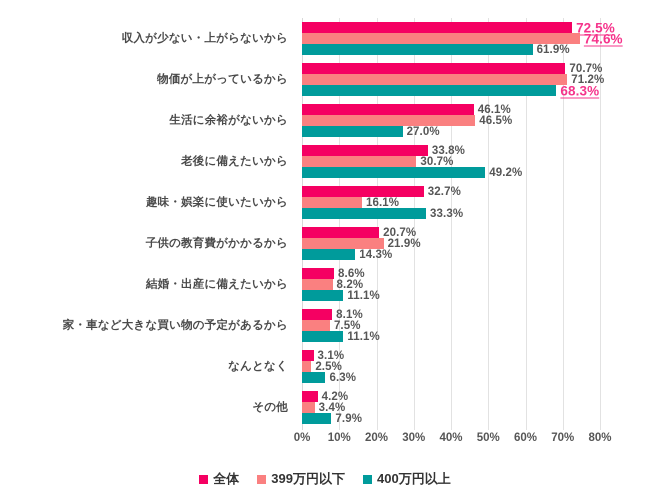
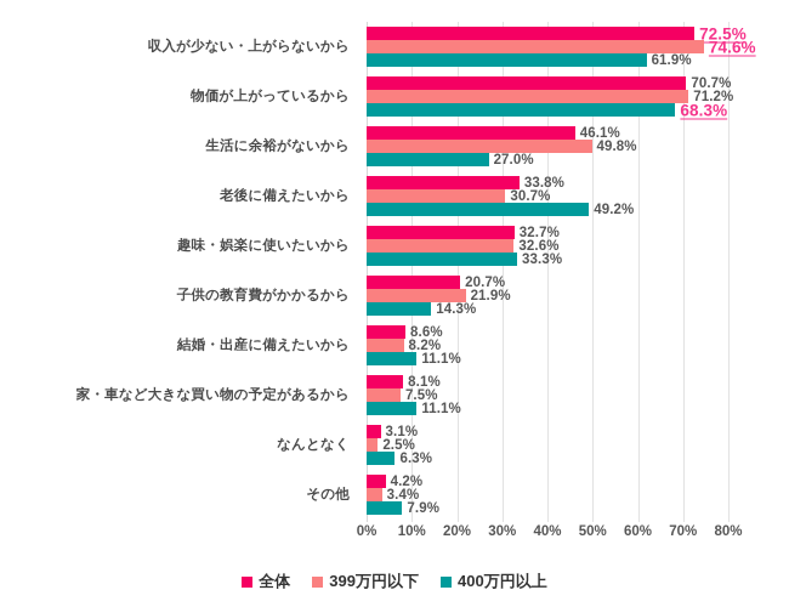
399万円以下/生活に余裕がないから: 46.5% -> 49.8%
399万円以下/趣味・娯楽に使いたいから: 16.1% -> 32.6%
